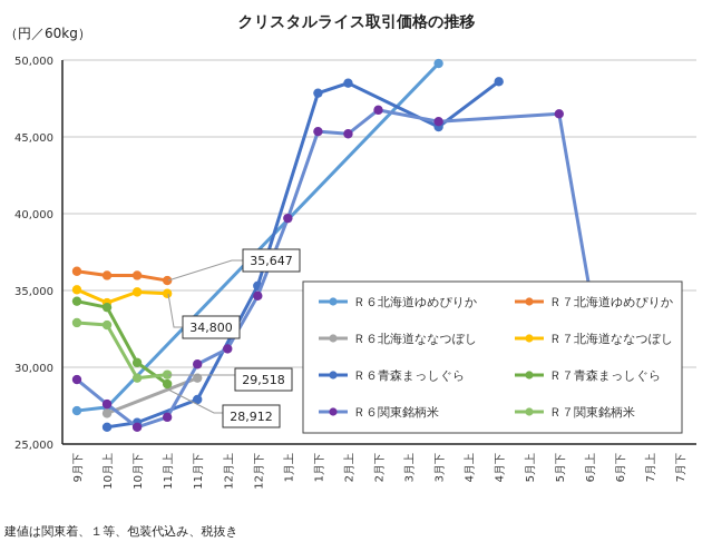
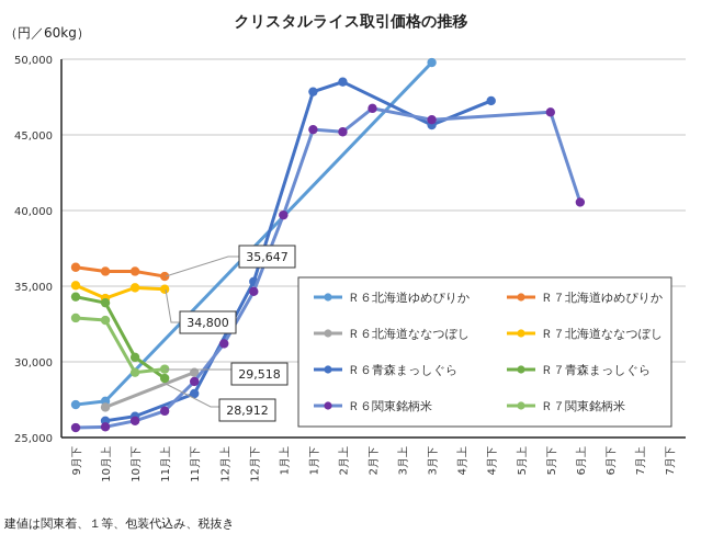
Ｒ６関東銘柄米/9月下: 29200 -> 25600
Ｒ６関東銘柄米/10月上: 27600 -> 25700
Ｒ６関東銘柄米/11月下: 30200 -> 28700
Ｒ６青森まっしぐら/4月下: 48600 -> 47200
Ｒ６関東銘柄米/6月上: 35200 -> 40600
